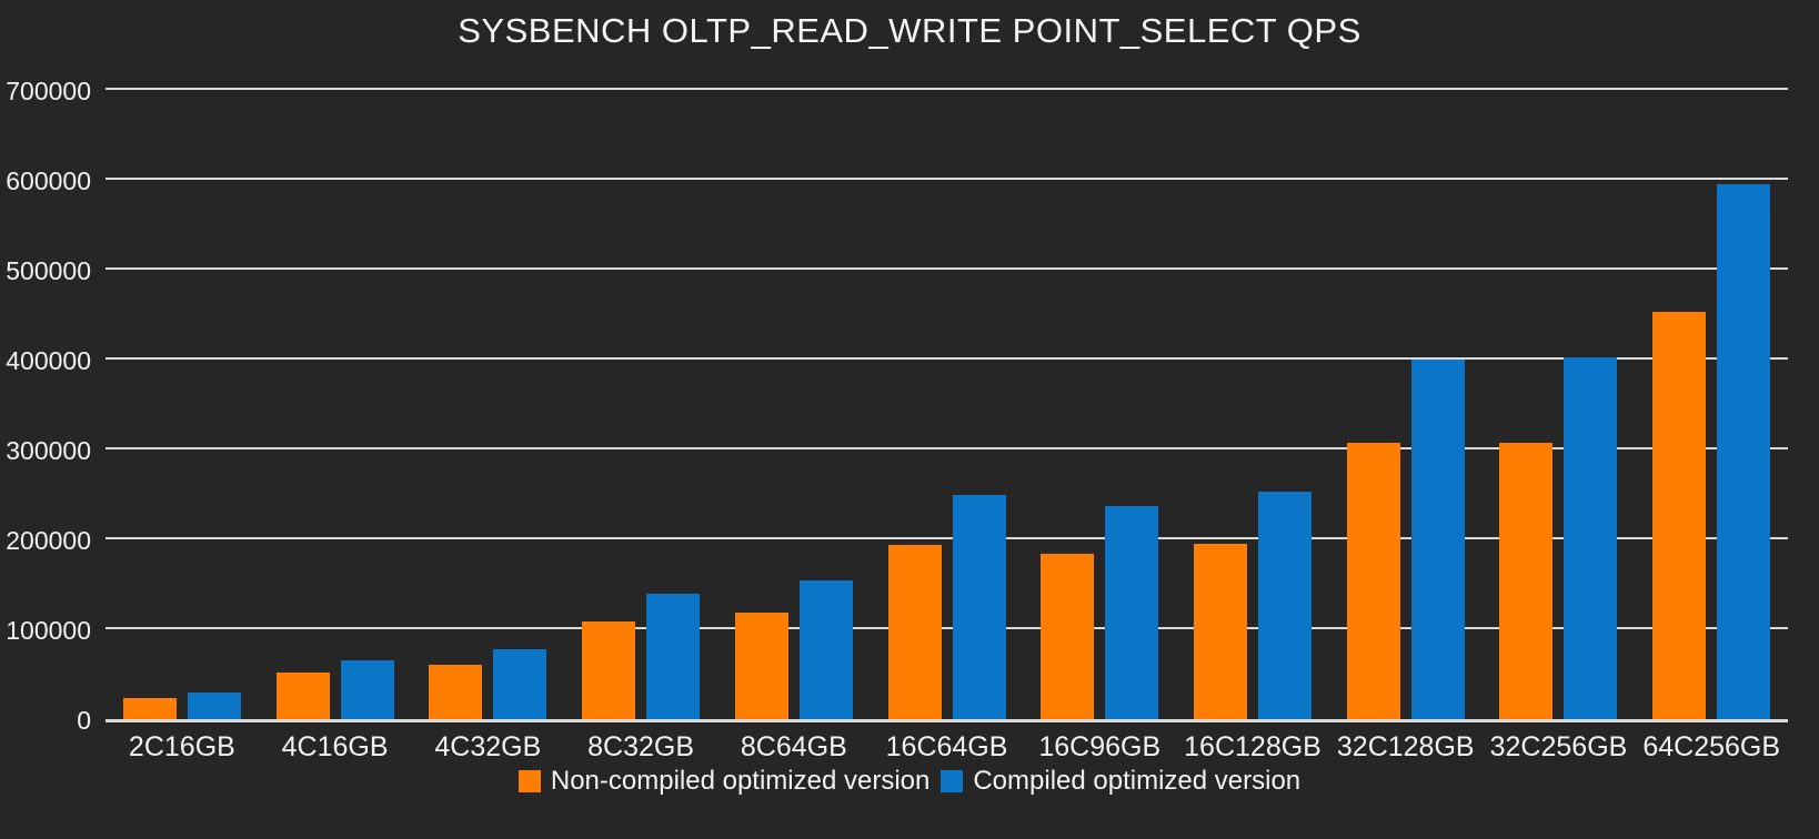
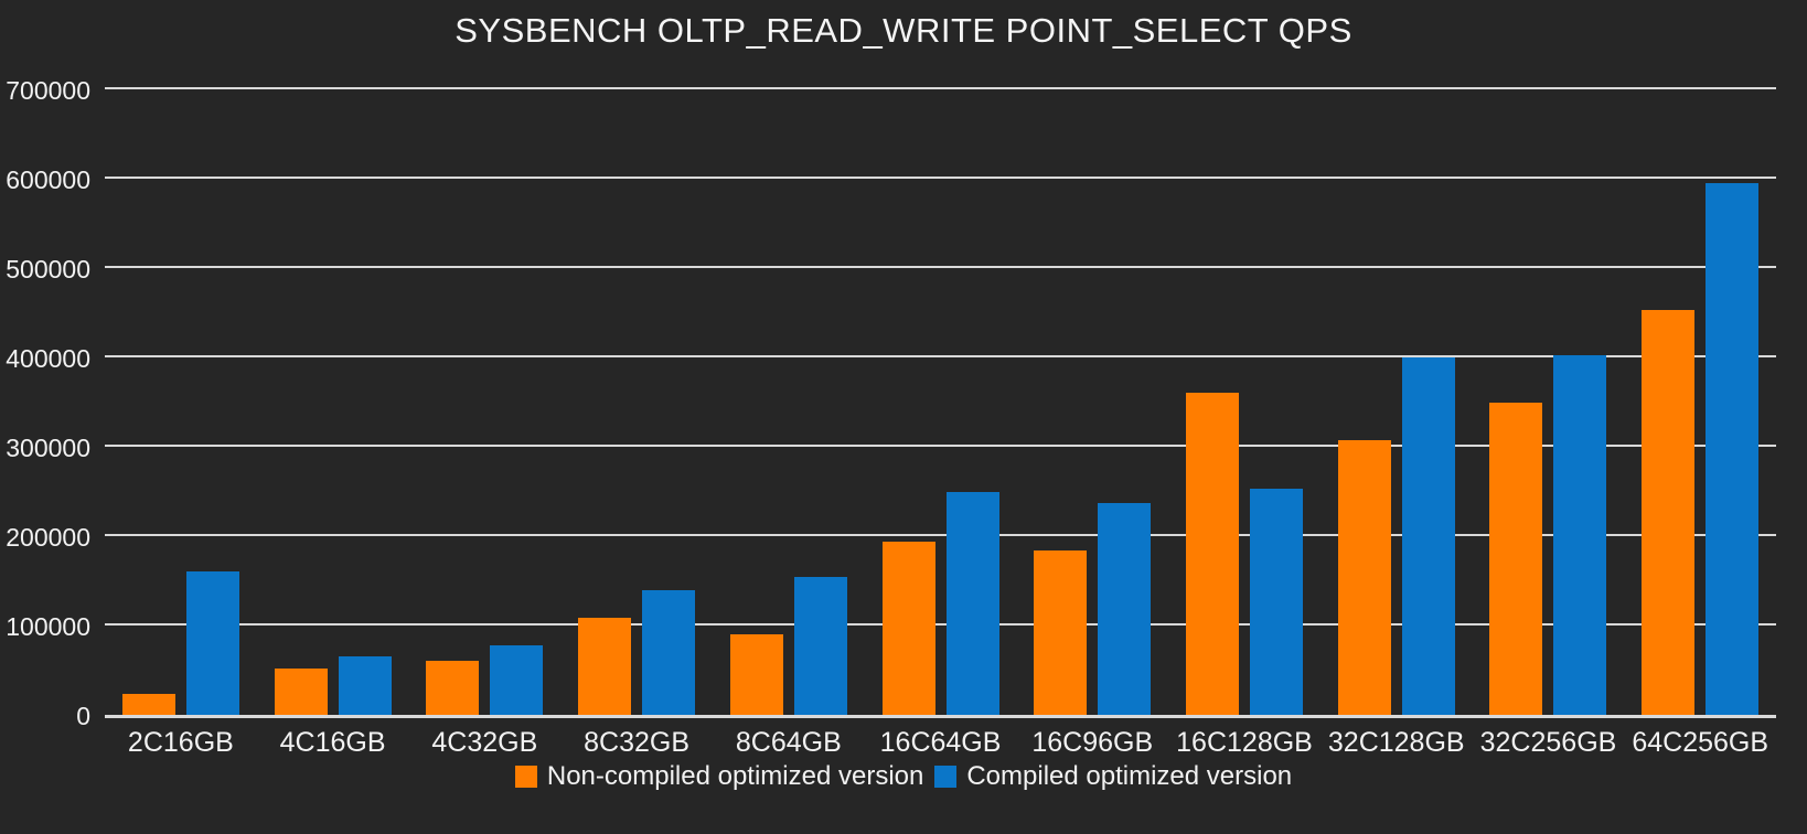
Compiled optimized version/2C16GB: 30000 -> 160000
Non-compiled optimized version/8C64GB: 120000 -> 90000
Non-compiled optimized version/16C128GB: 200000 -> 360000
Non-compiled optimized version/32C256GB: 310000 -> 350000
